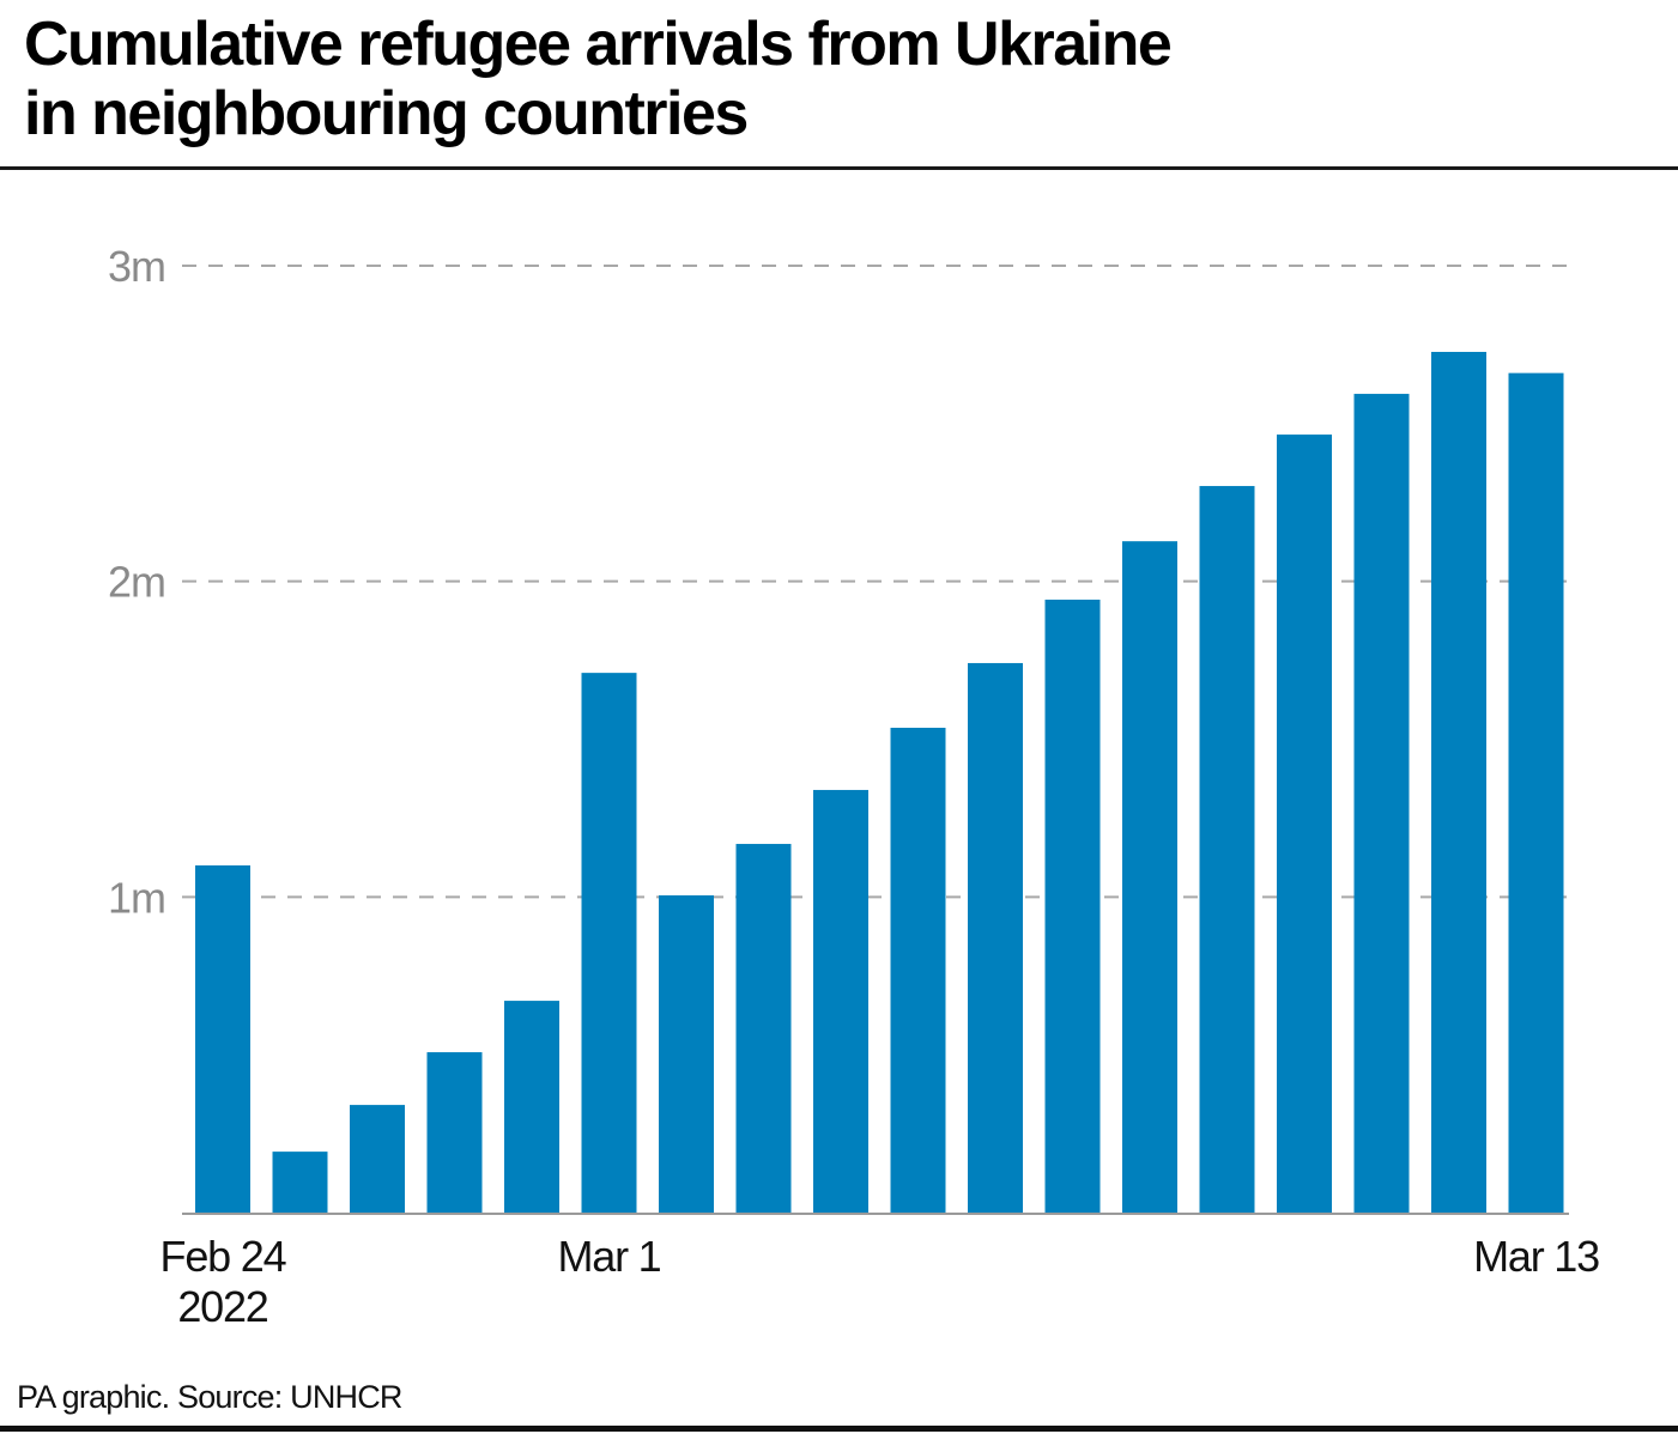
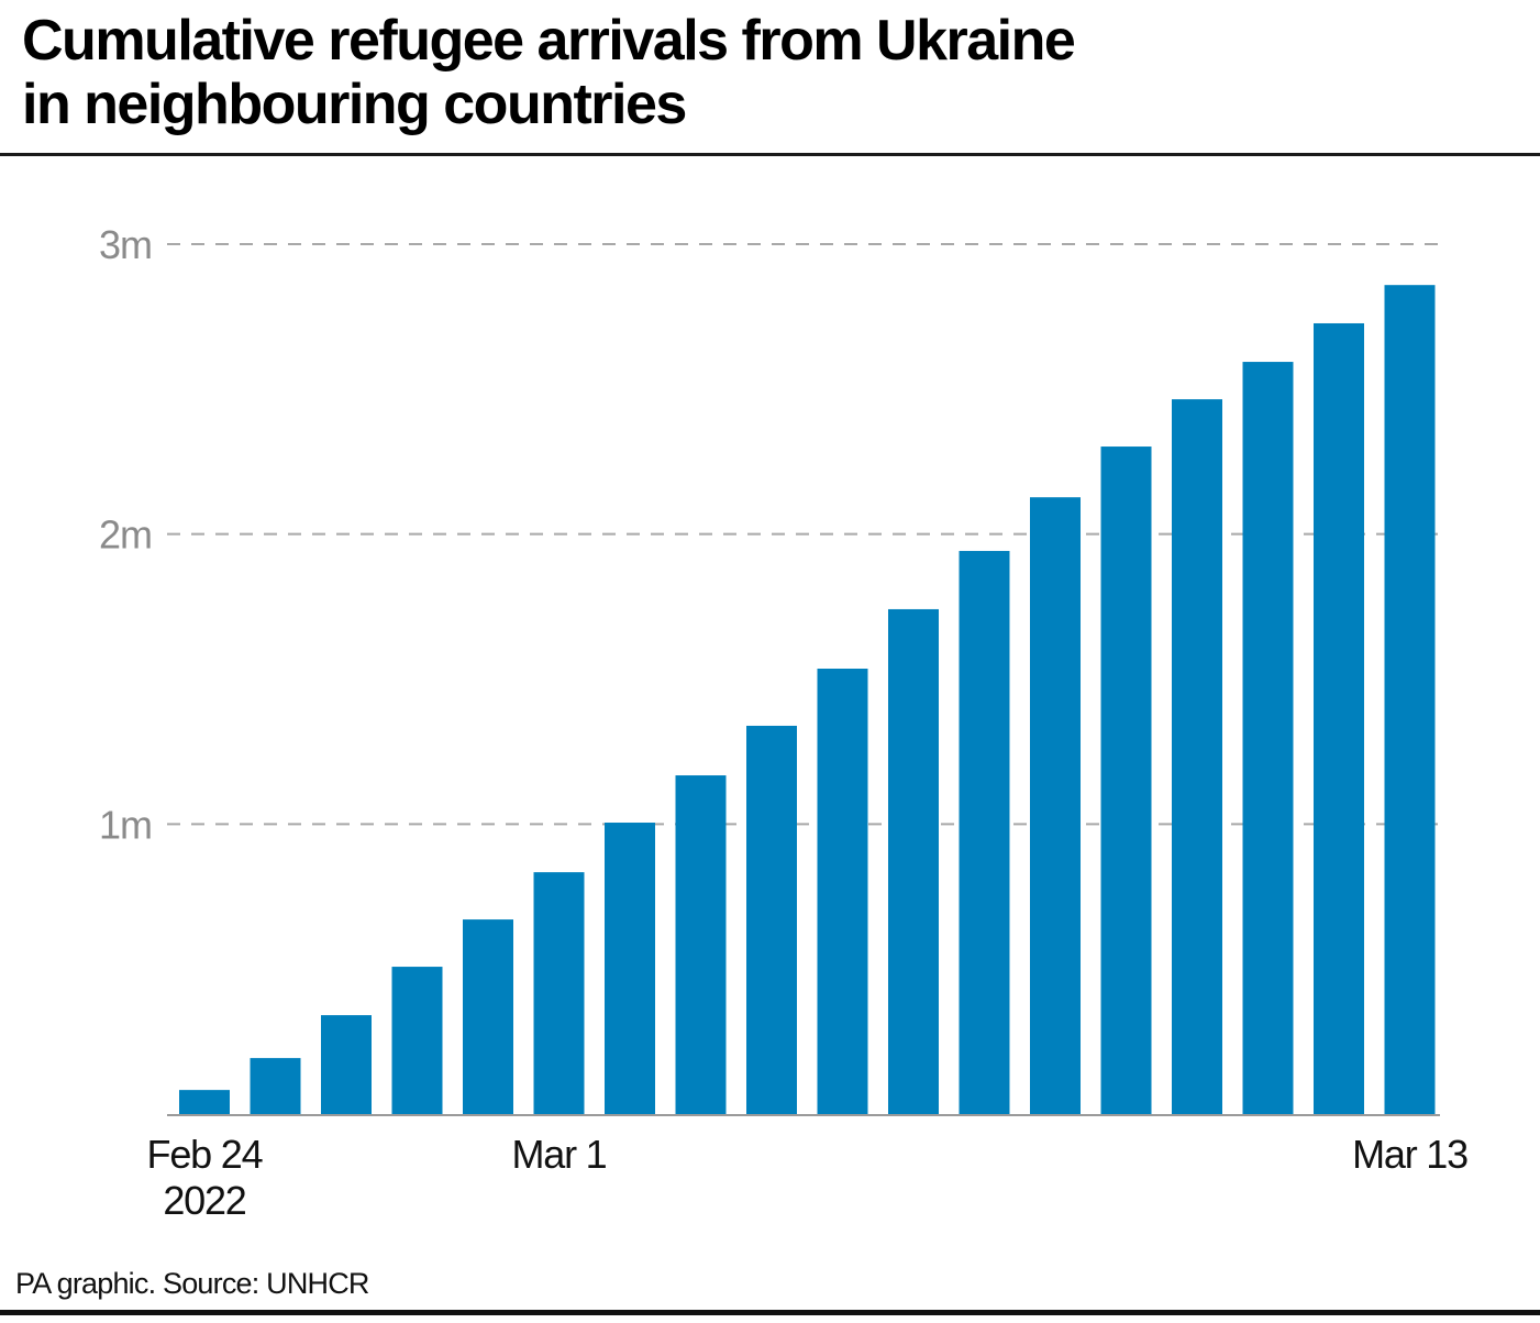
Feb 24: 1.10m -> 0.08m
Mar 1: 1.71m -> 0.83m
Mar 13: 2.66m -> 2.86m
